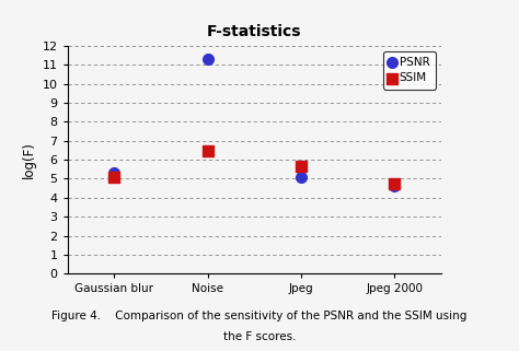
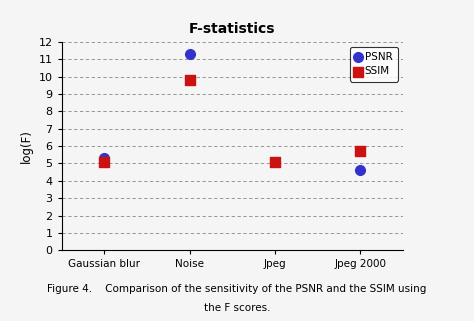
SSIM/Noise: 6.5 -> 9.8
SSIM/Jpeg: 5.7 -> 5.1
SSIM/Jpeg 2000: 4.8 -> 5.7
